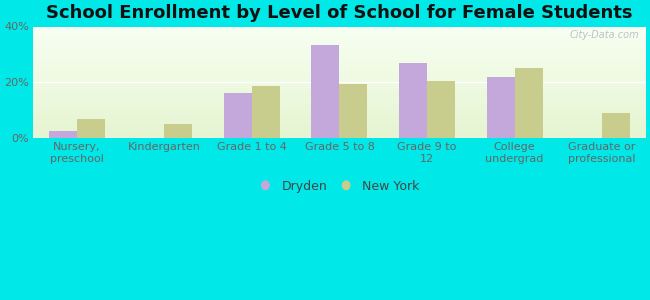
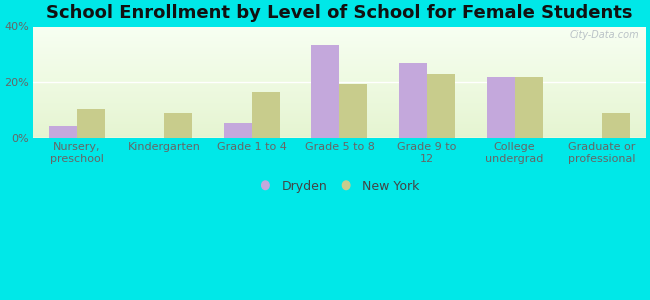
Dryden/Nursery, preschool: 2.5% -> 4.5%
New York/Nursery, preschool: 7.0% -> 10.5%
New York/Kindergarten: 5.0% -> 9.0%
Dryden/Grade 1 to 4: 16.0% -> 5.5%
New York/Grade 1 to 4: 18.5% -> 16.5%
New York/Grade 9 to 12: 20.5% -> 23.0%
New York/College undergrad: 25.0% -> 22.0%
